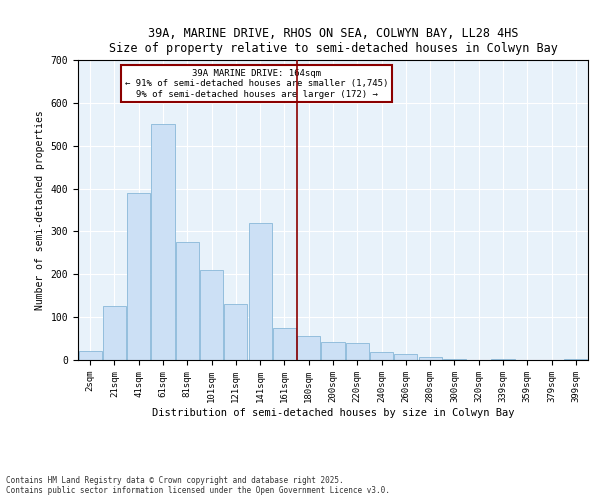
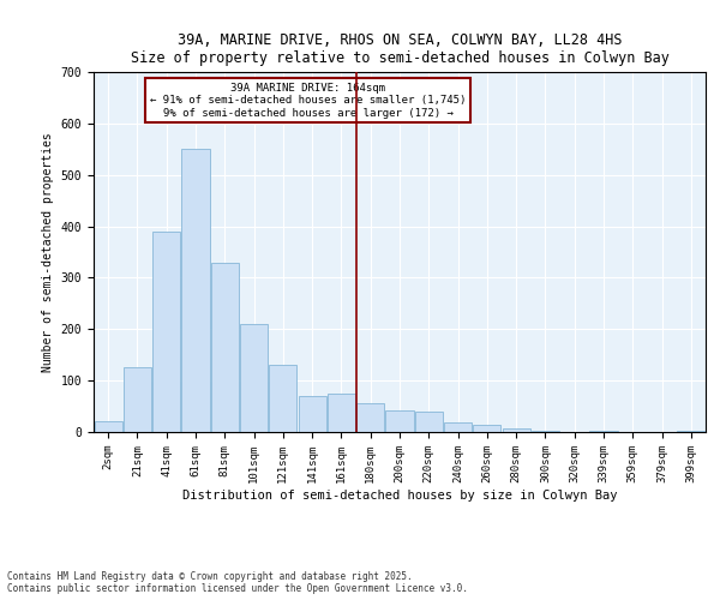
81sqm: 275 -> 330
141sqm: 320 -> 70
